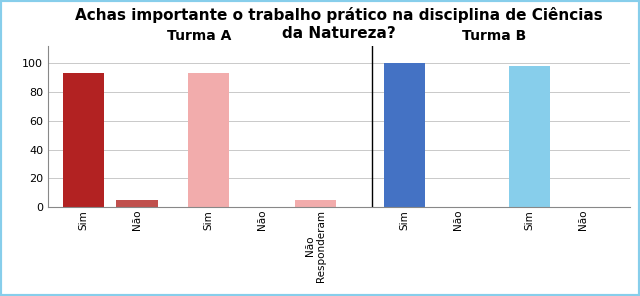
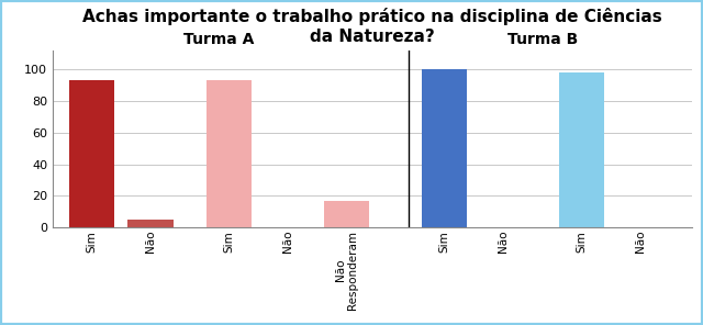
Não Responderam: 5 -> 17
